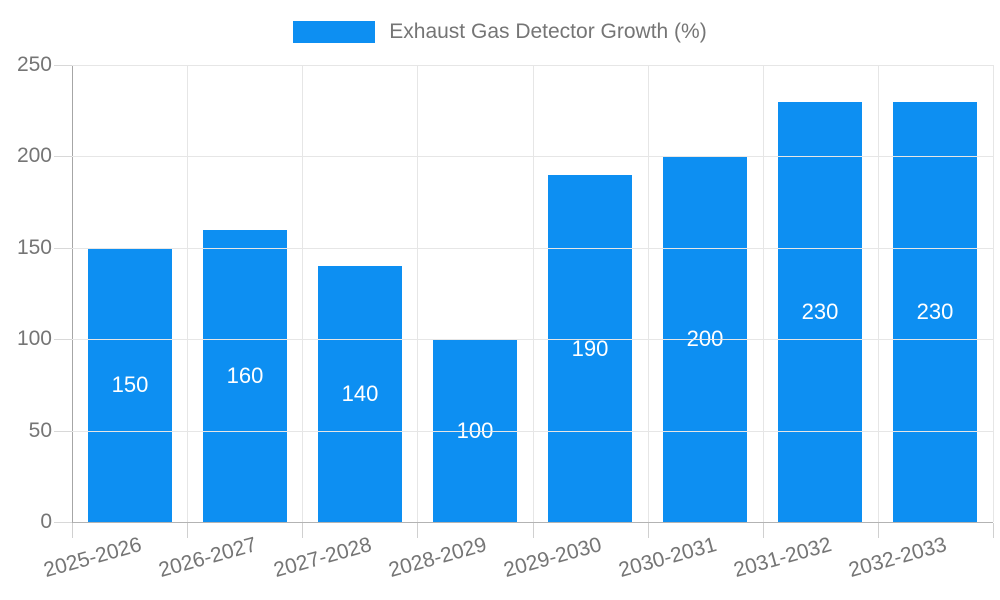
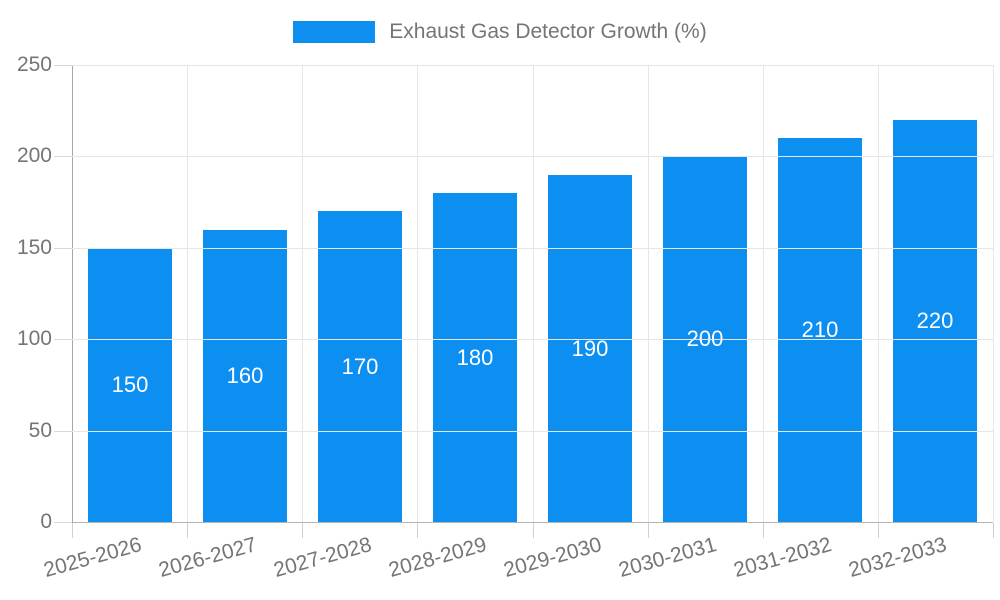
2027-2028: 140 -> 170
2028-2029: 100 -> 180
2031-2032: 230 -> 210
2032-2033: 230 -> 220
